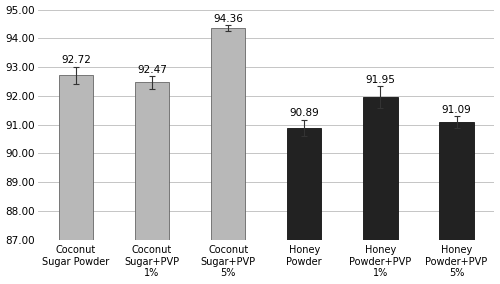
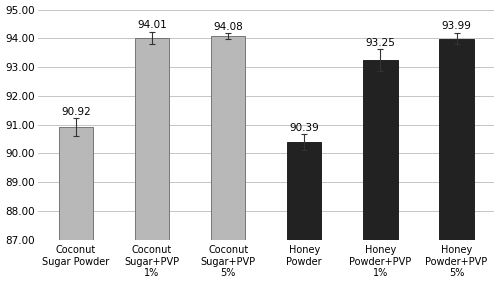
Coconut Sugar Powder: 92.72 -> 90.92
Coconut Sugar+PVP 1%: 92.47 -> 94.01
Coconut Sugar+PVP 5%: 94.36 -> 94.08
Honey Powder: 90.89 -> 90.39
Honey Powder+PVP 1%: 91.95 -> 93.25
Honey Powder+PVP 5%: 91.09 -> 93.99
